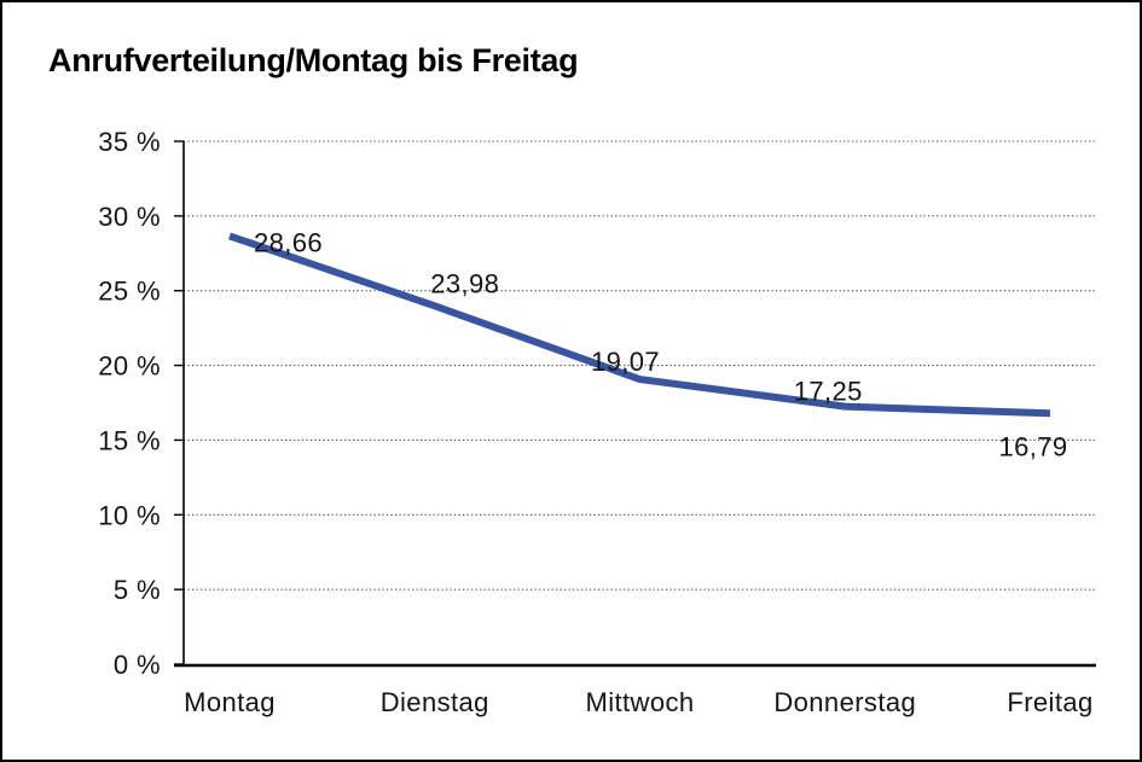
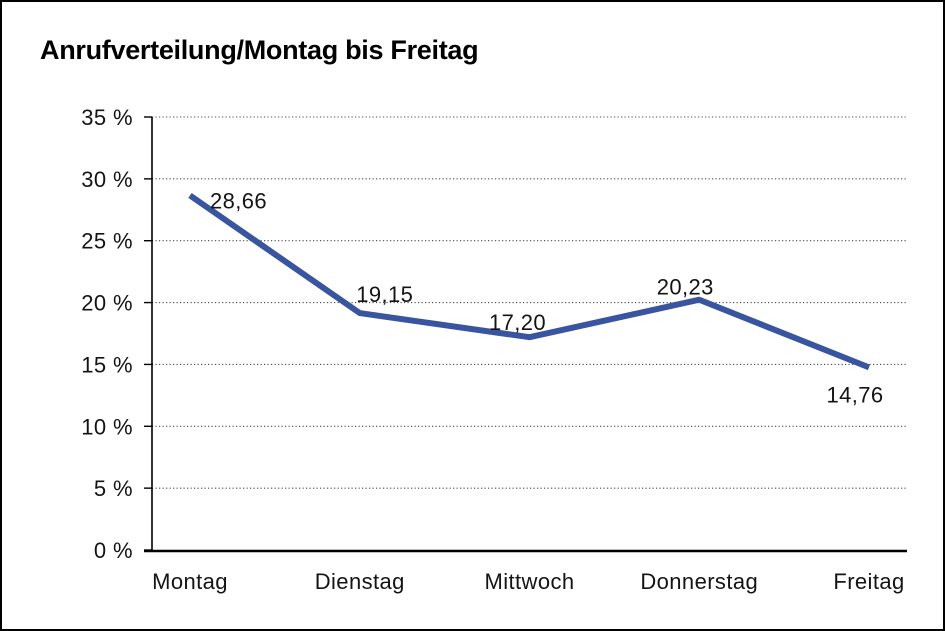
Dienstag: 23,98 -> 19,15
Mittwoch: 19,07 -> 17,20
Donnerstag: 17,25 -> 20,23
Freitag: 16,79 -> 14,76
